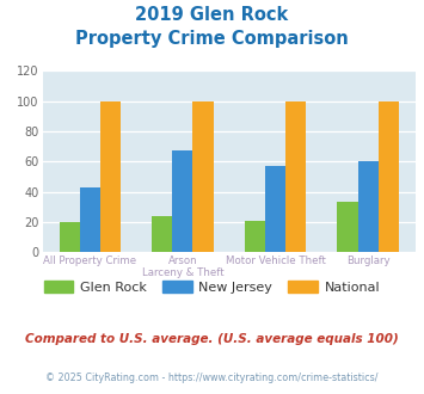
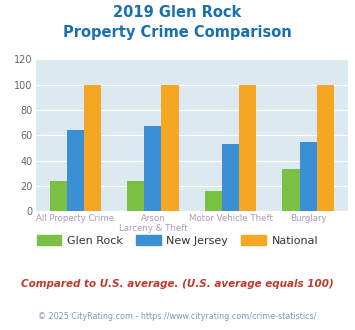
Glen Rock/All Property Crime: 20 -> 24
New Jersey/All Property Crime: 43 -> 64
Glen Rock/Motor Vehicle Theft: 21 -> 16
New Jersey/Motor Vehicle Theft: 57 -> 53
New Jersey/Burglary: 60 -> 55
